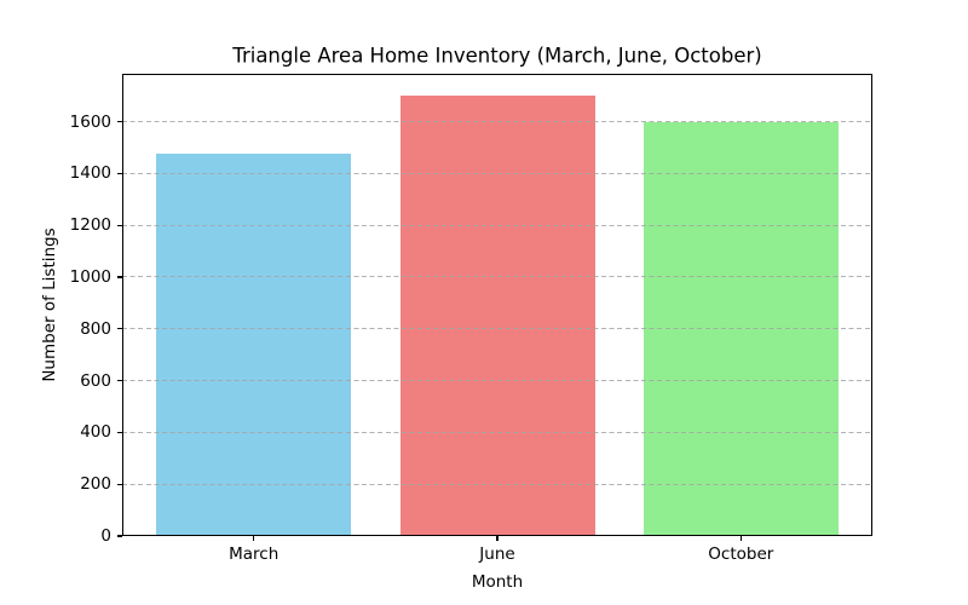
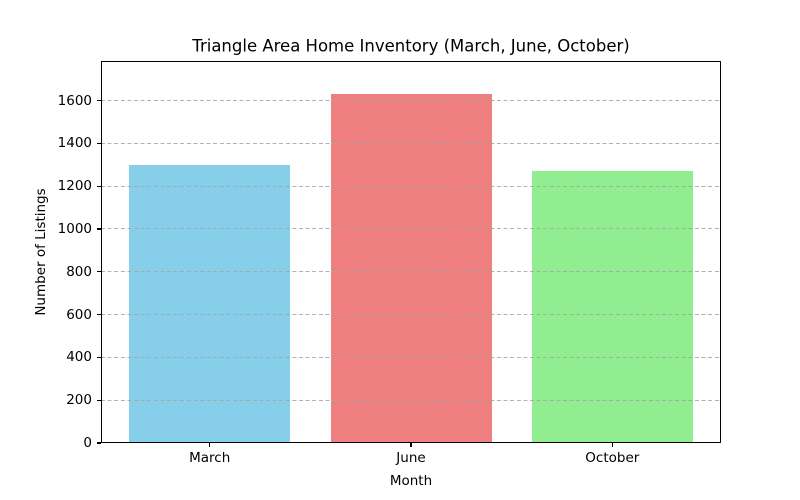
March: 1480 -> 1300
June: 1700 -> 1630
October: 1600 -> 1270
